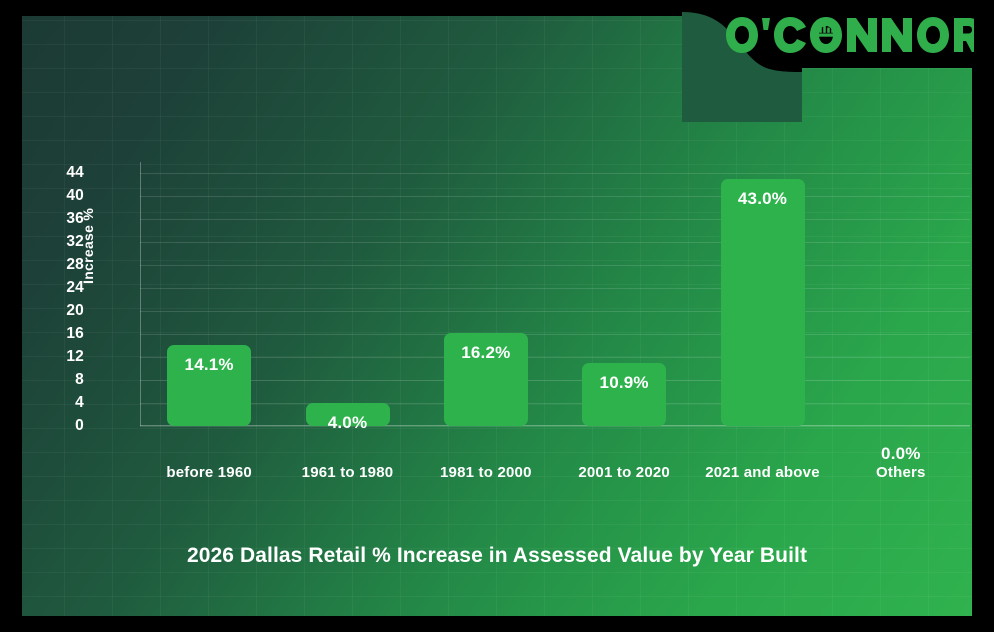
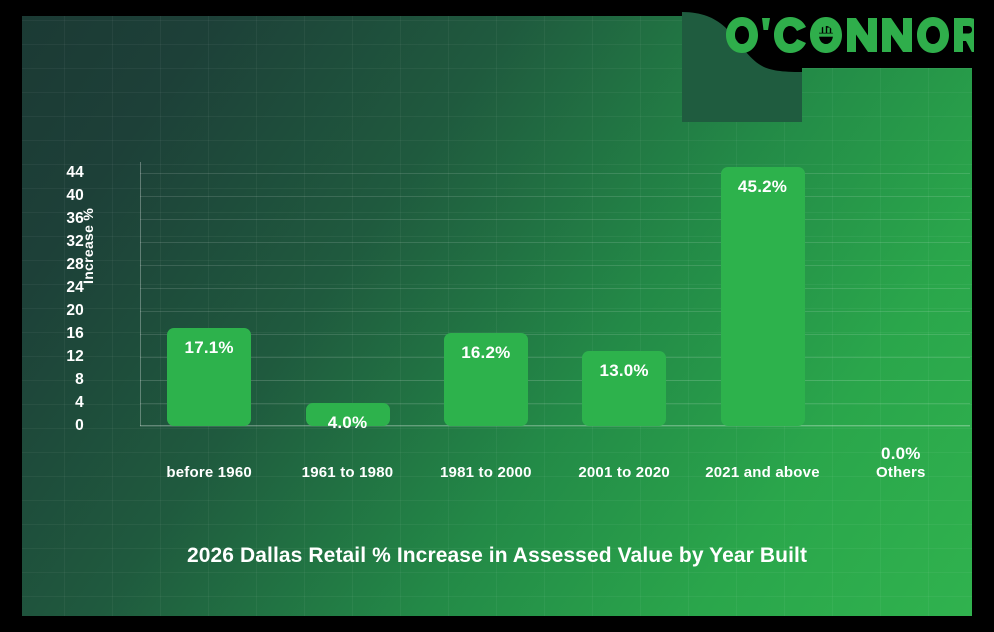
before 1960: 14.1% -> 17.1%
2001 to 2020: 10.9% -> 13.0%
2021 and above: 43.0% -> 45.2%
